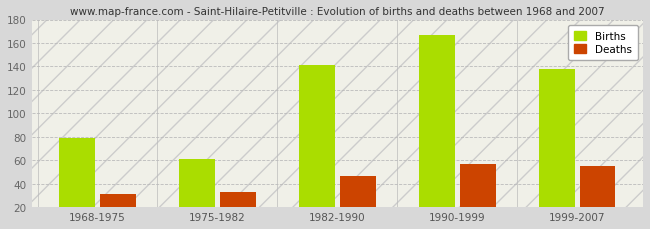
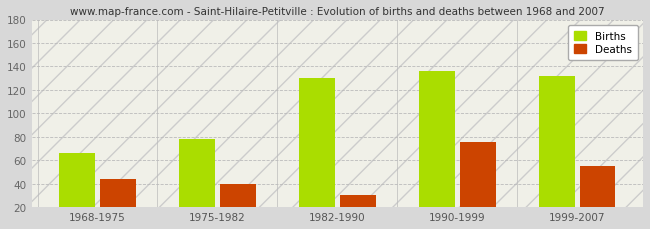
Births/1968-1975: 79 -> 66
Deaths/1968-1975: 31 -> 44
Births/1975-1982: 61 -> 78
Deaths/1975-1982: 33 -> 40
Births/1982-1990: 141 -> 130
Deaths/1982-1990: 47 -> 30
Births/1990-1999: 167 -> 136
Deaths/1990-1999: 57 -> 76
Births/1999-2007: 138 -> 132
